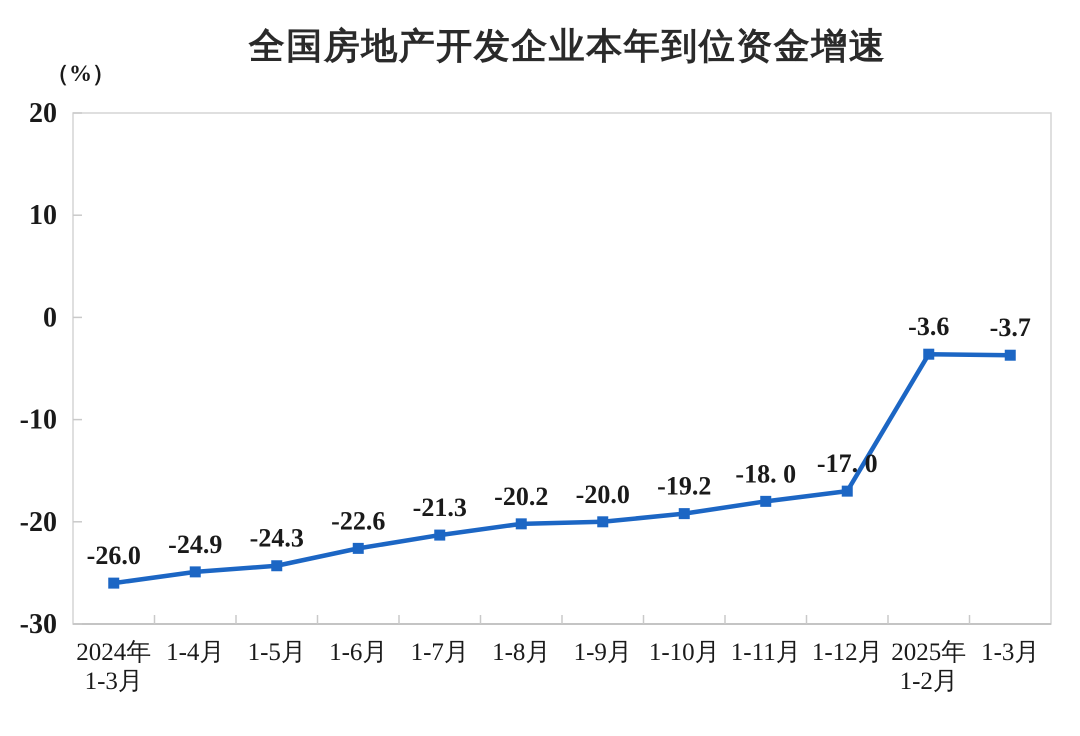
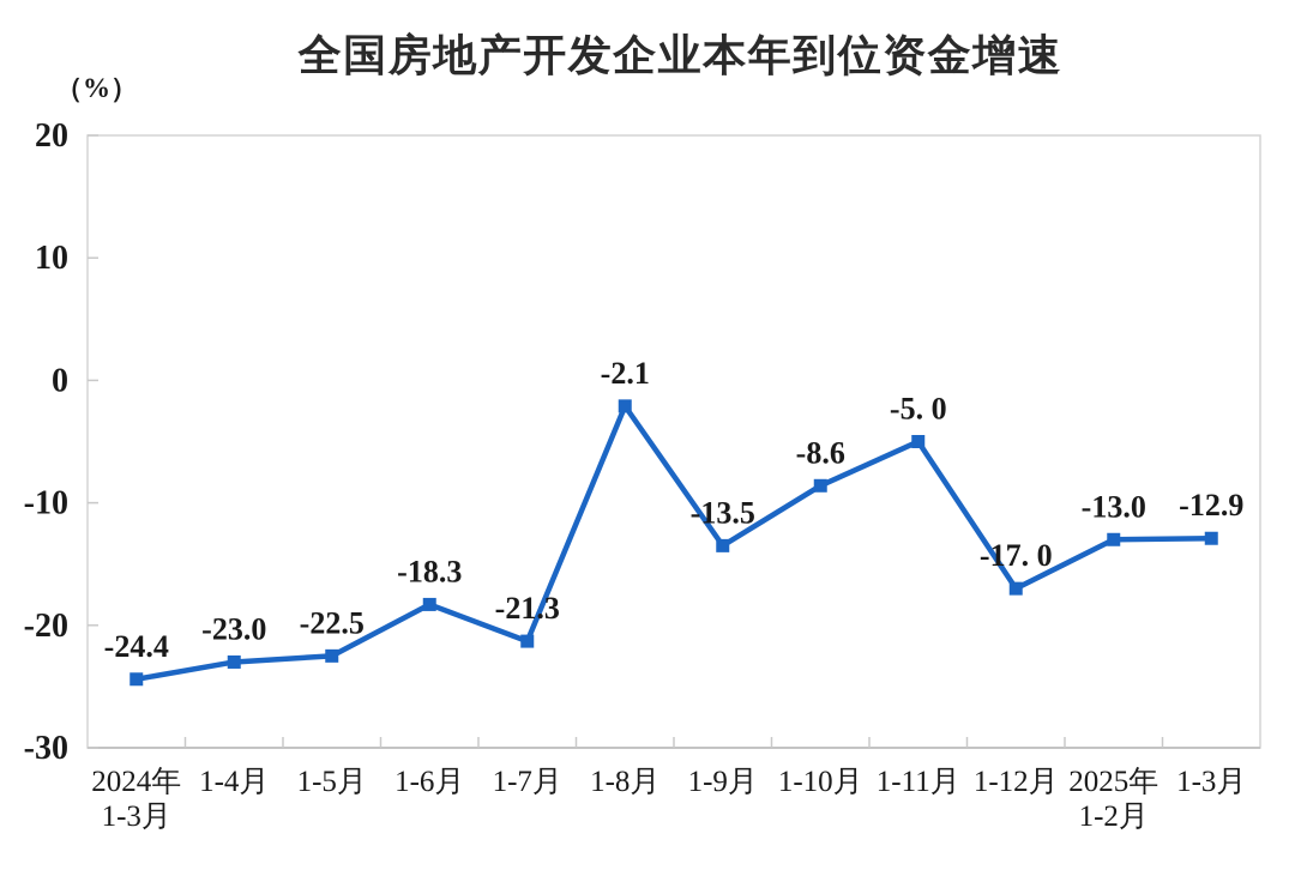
2024年 1-3月: -26.0 -> -24.4
1-4月: -24.9 -> -23.0
1-5月: -24.3 -> -22.5
1-6月: -22.6 -> -18.3
1-8月: -20.2 -> -2.1
1-9月: -20.0 -> -13.5
1-10月: -19.2 -> -8.6
1-11月: -18 -> -5
2025年 1-2月: -3.6 -> -13.0
1-3月: -3.7 -> -12.9
